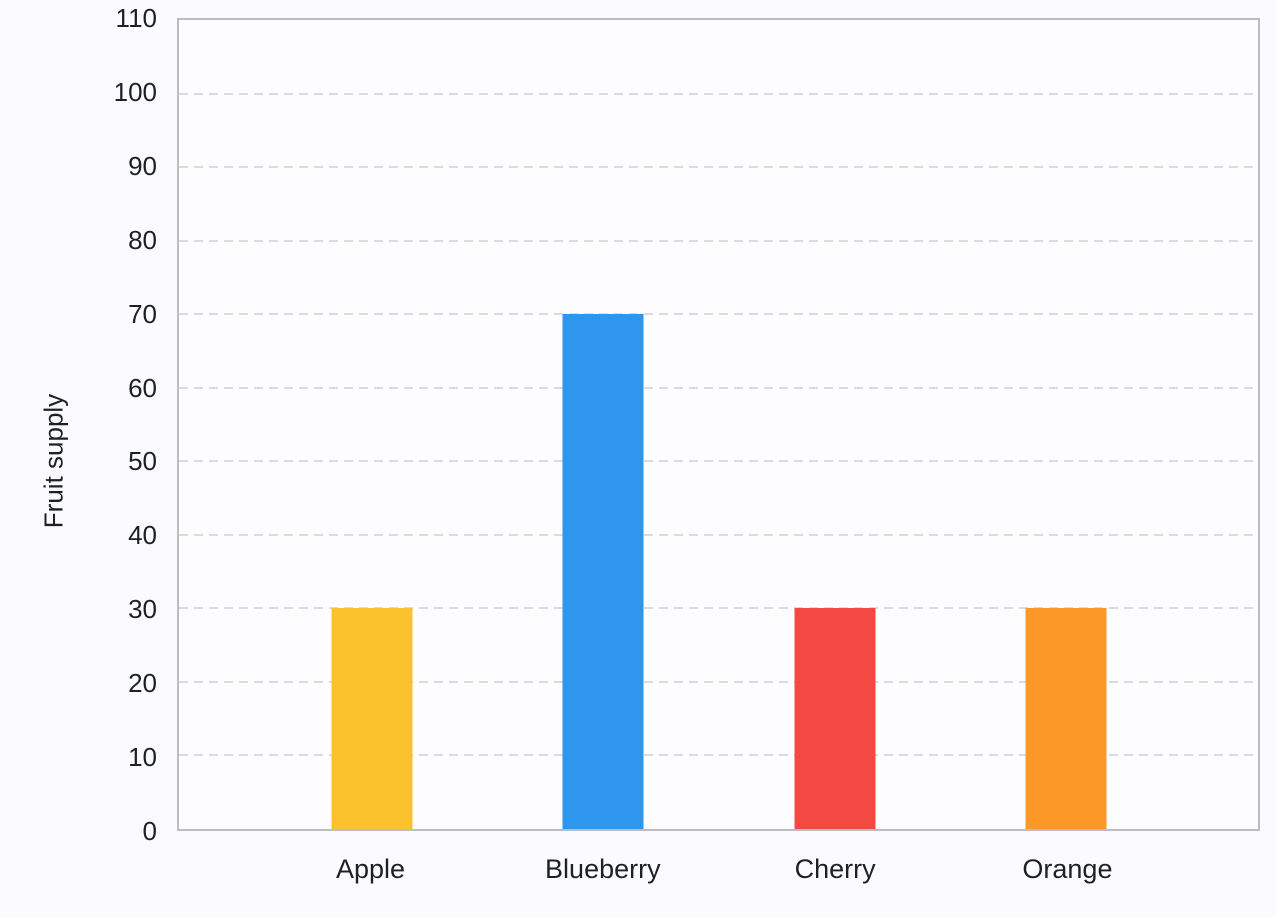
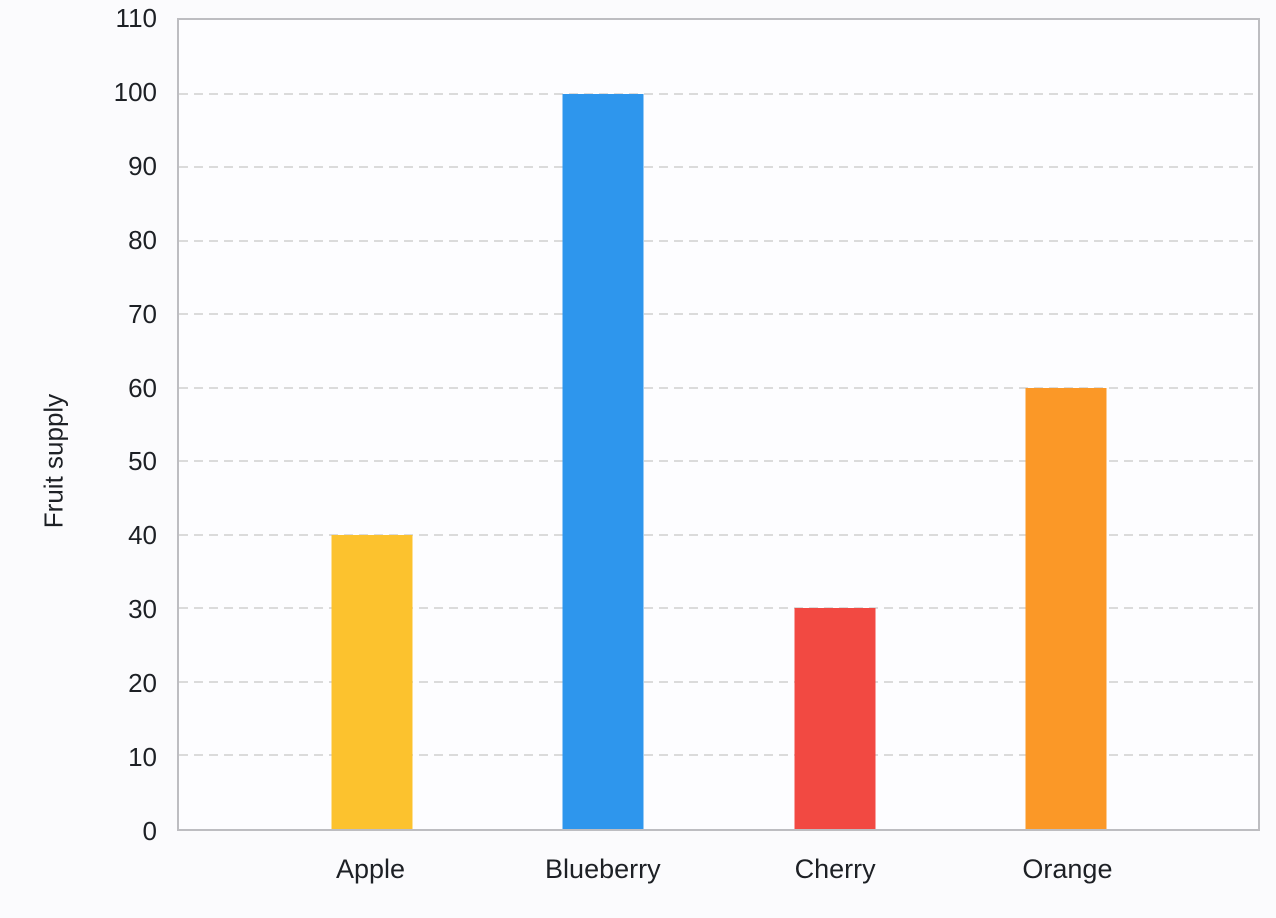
Apple: 30 -> 40
Blueberry: 70 -> 100
Orange: 30 -> 60
